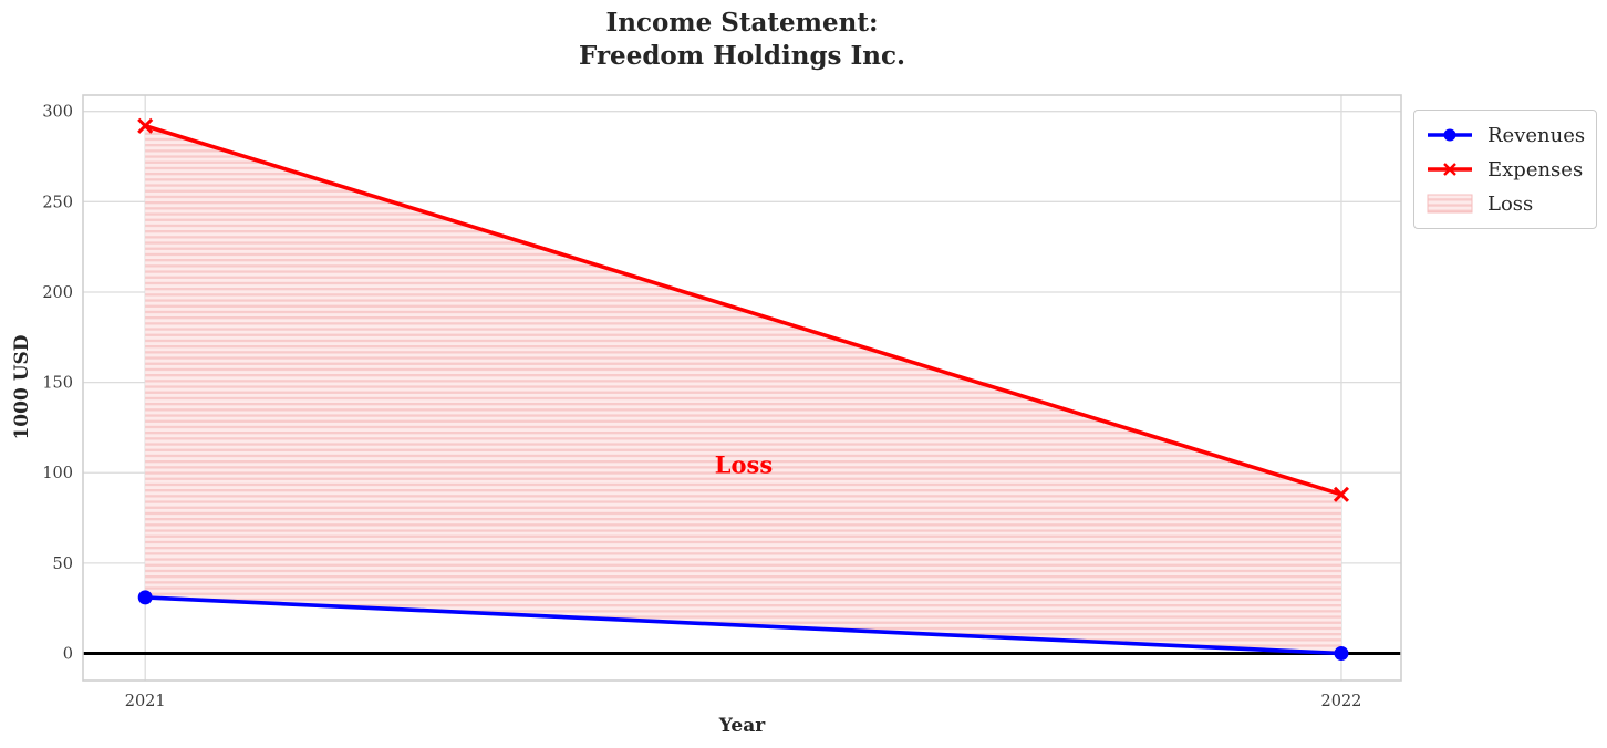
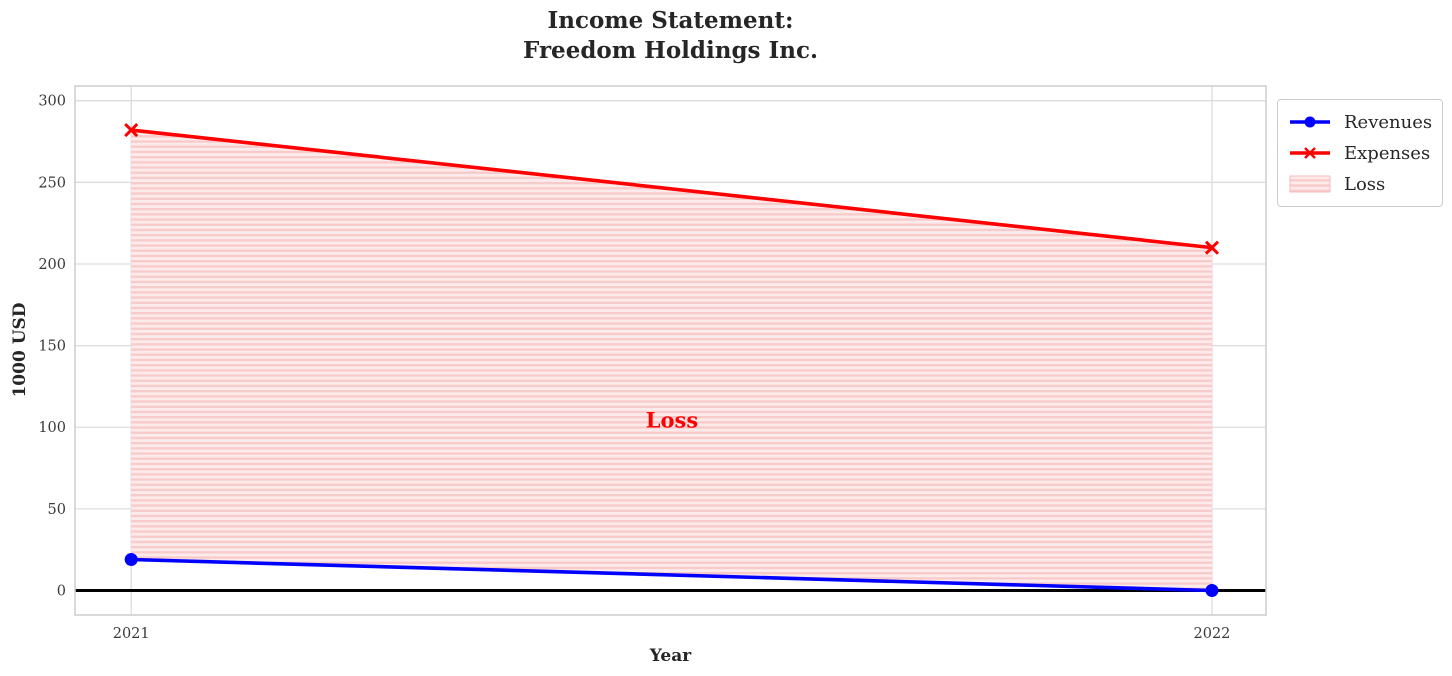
Revenues/2021: 31 -> 19
Expenses/2021: 292 -> 282
Expenses/2022: 88 -> 210
